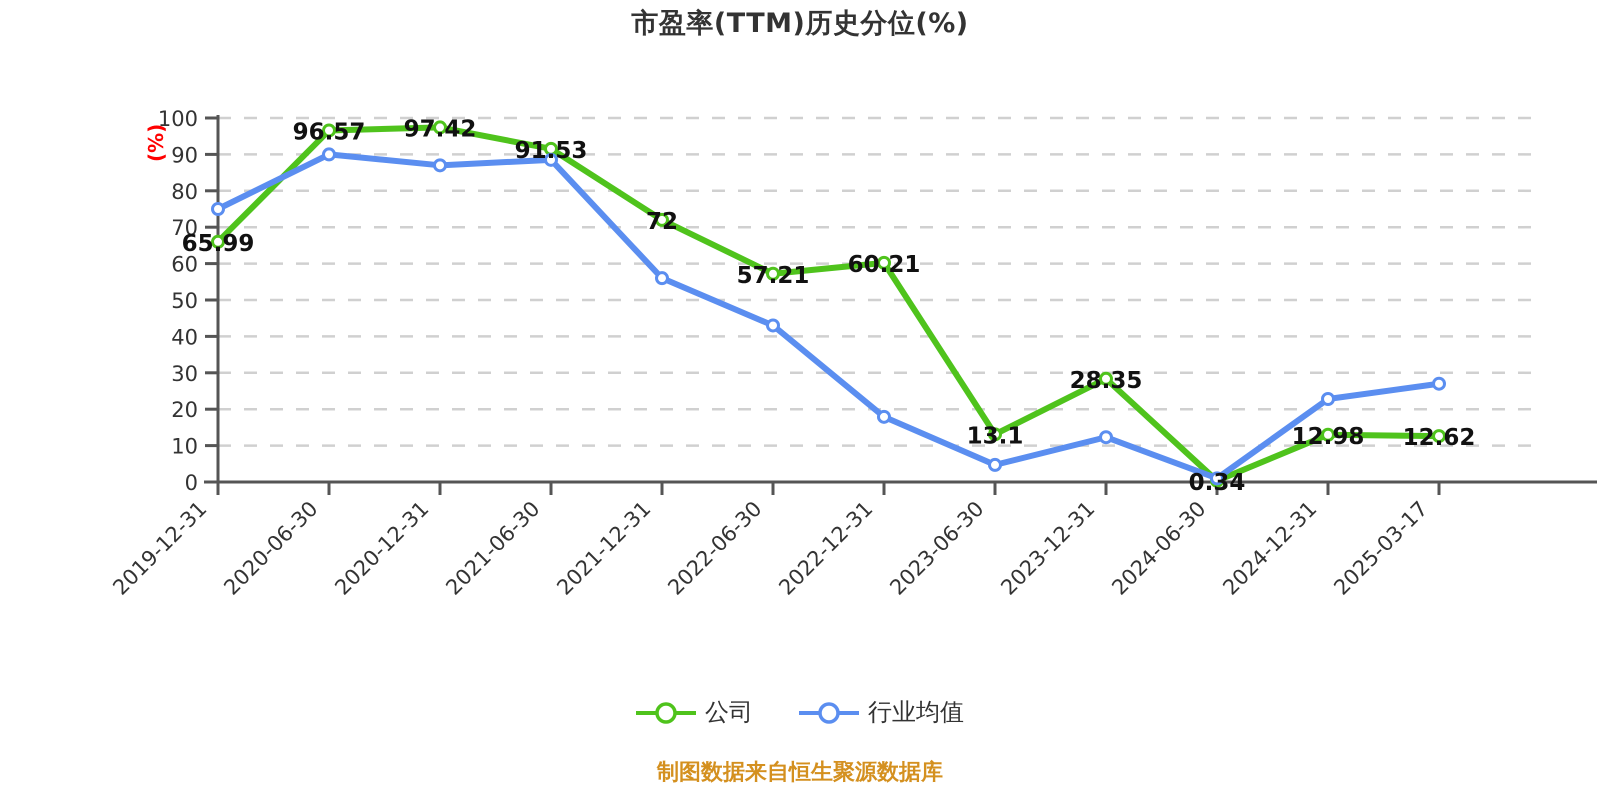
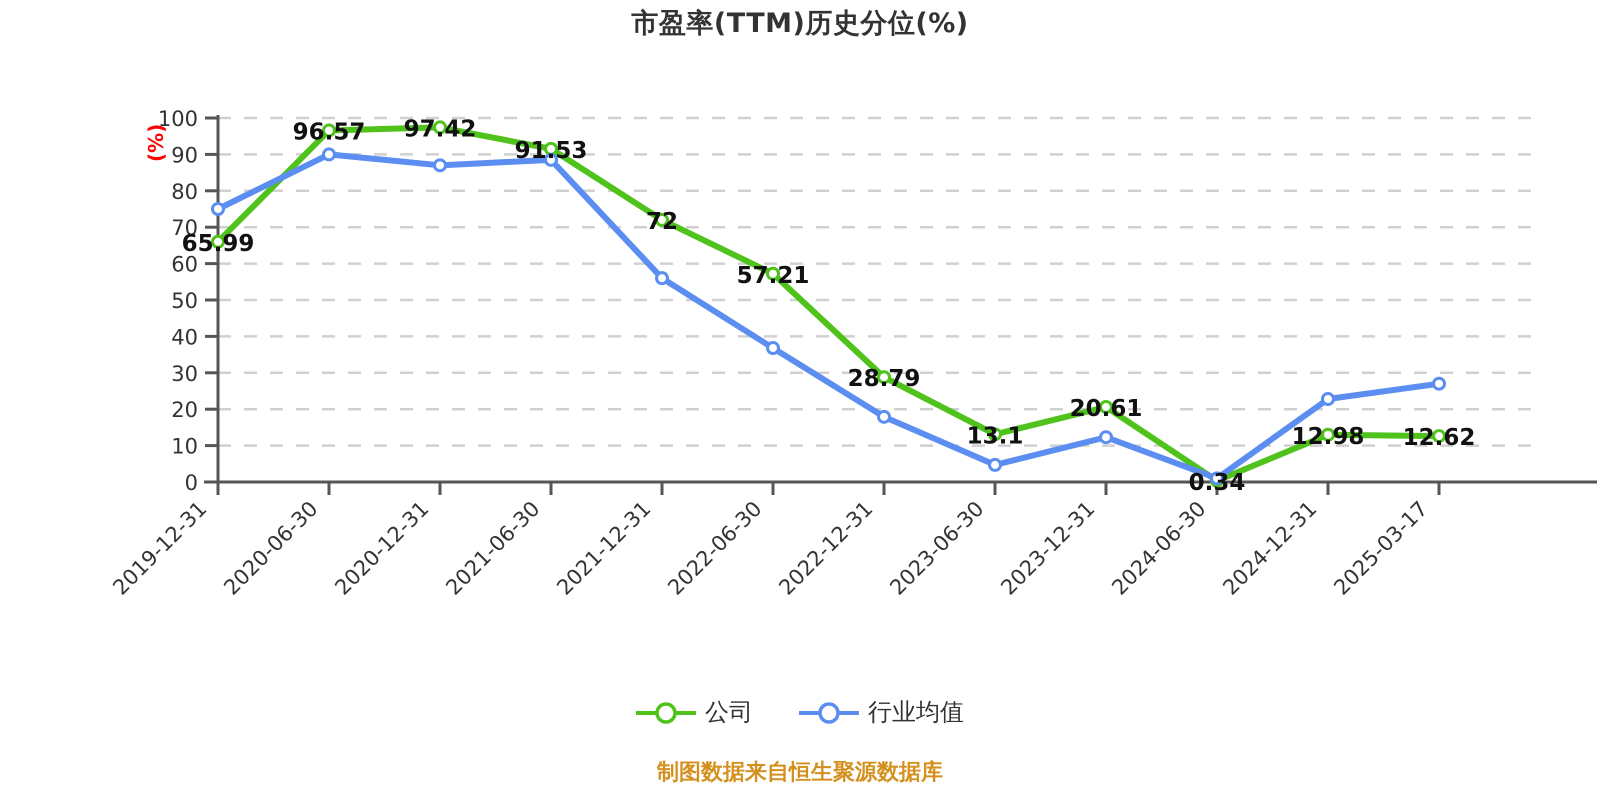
行业均值/2022-06-30: 43 -> 37
公司/2022-12-31: 60.21 -> 28.79
公司/2023-12-31: 28.35 -> 20.61
